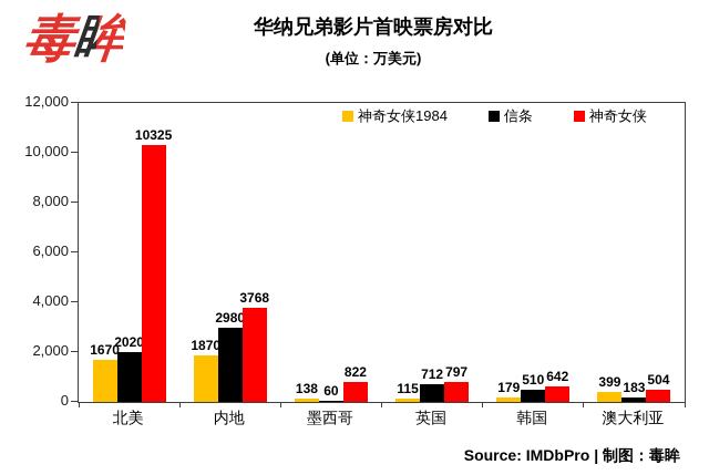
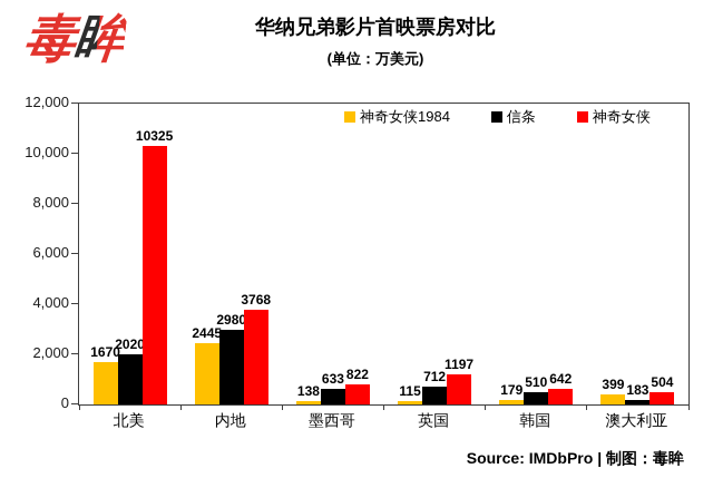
神奇女侠1984/内地: 1870 -> 2445
信条/墨西哥: 60 -> 633
神奇女侠/英国: 797 -> 1197
